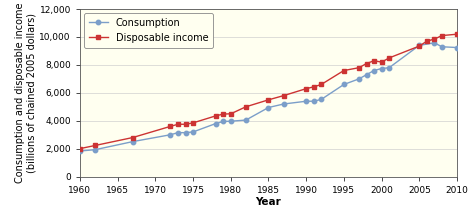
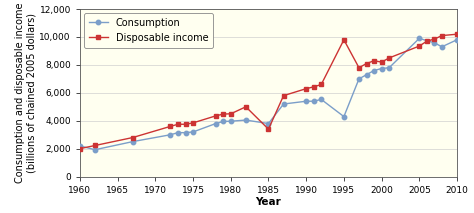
Consumption/1960: 1,800 -> 2,200
Consumption/1985: 5,000 -> 3,800
Disposable income/1985: 5,500 -> 3,400
Consumption/1995: 6,600 -> 4,300
Disposable income/1995: 7,600 -> 9,800
Consumption/2005: 9,400 -> 9,900
Consumption/2010: 9,200 -> 9,800
